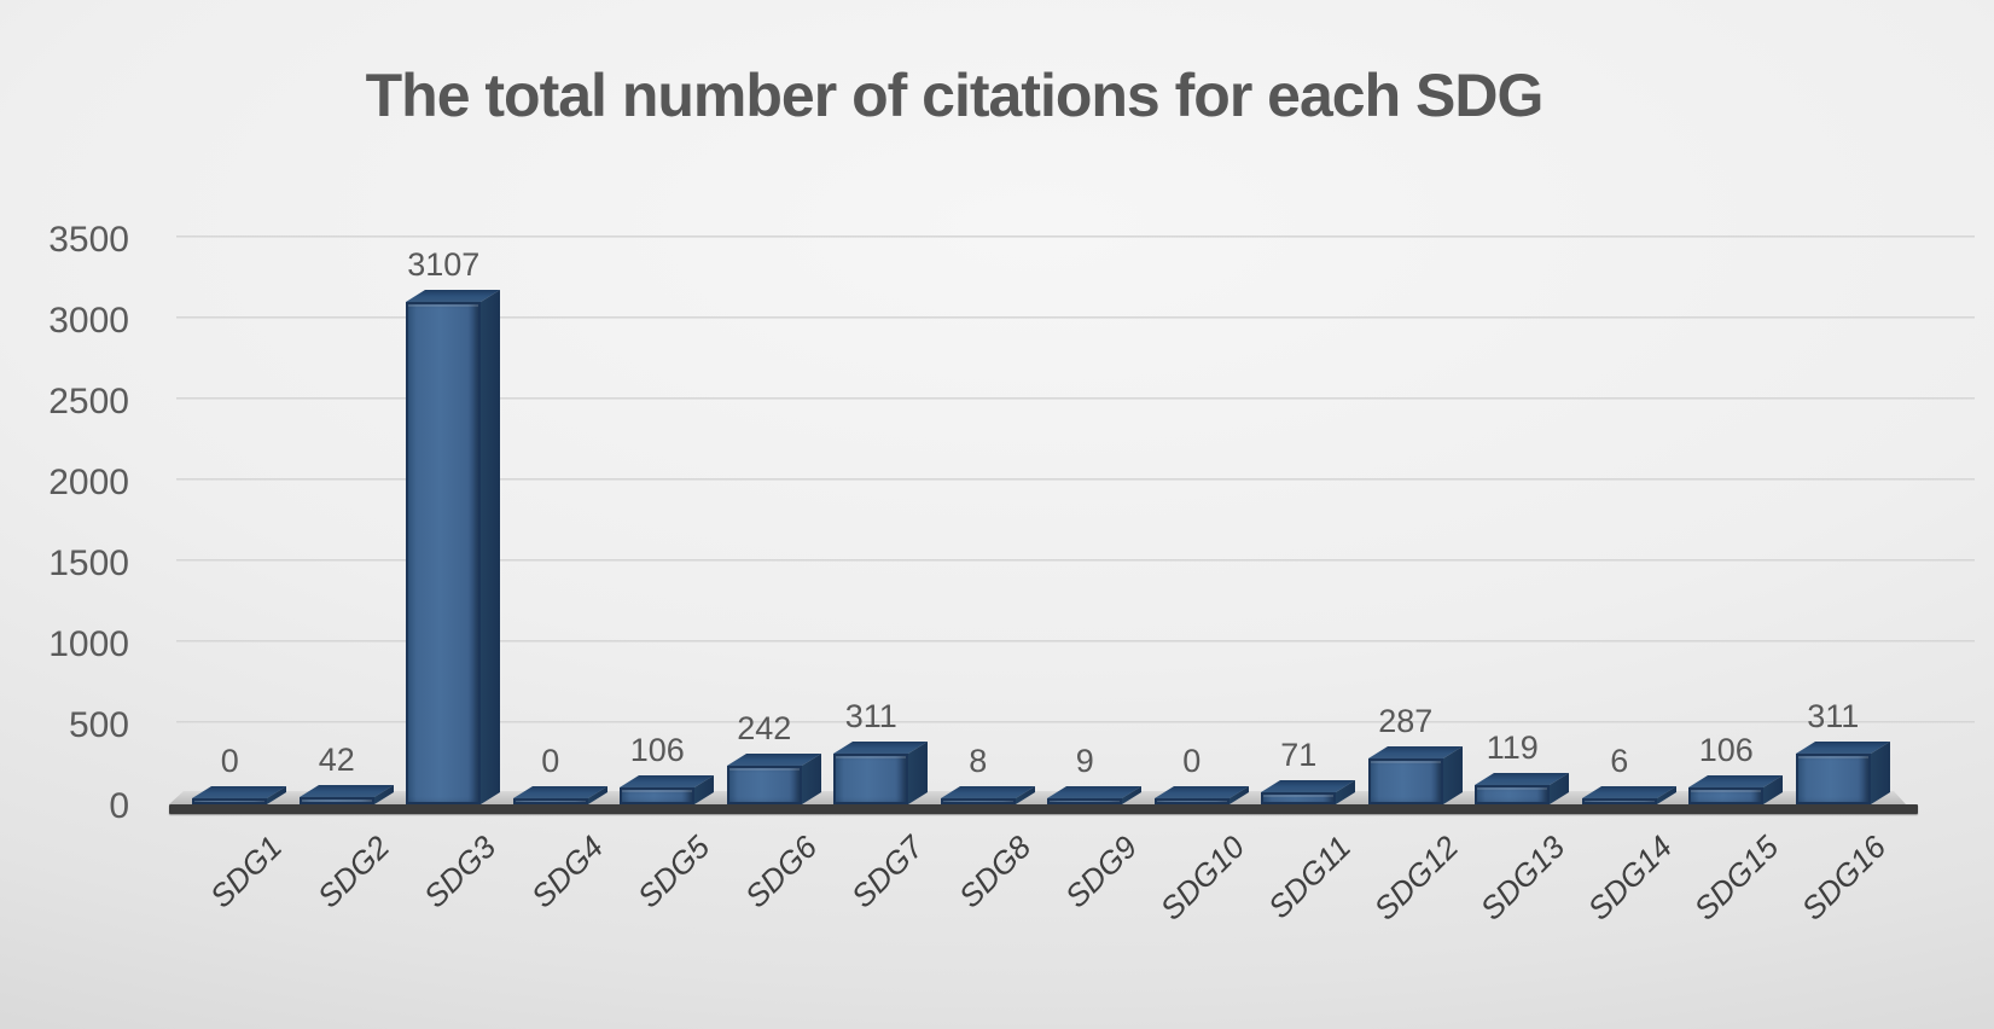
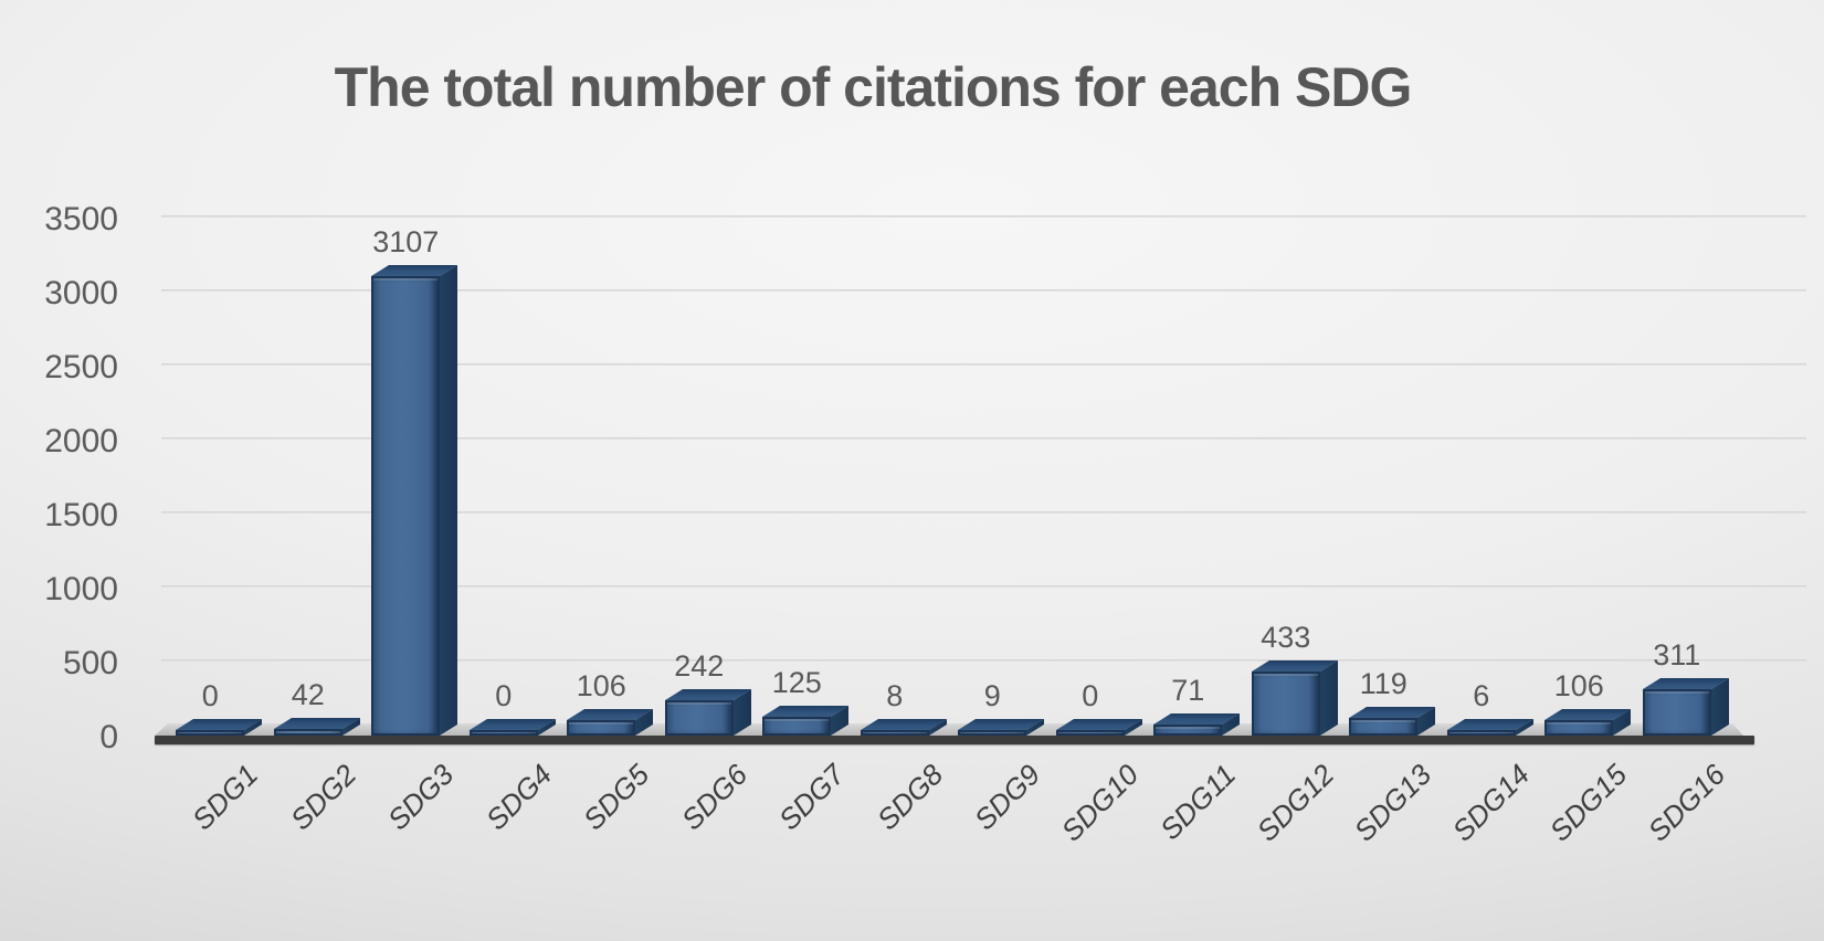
SDG7: 311 -> 125
SDG12: 287 -> 433
